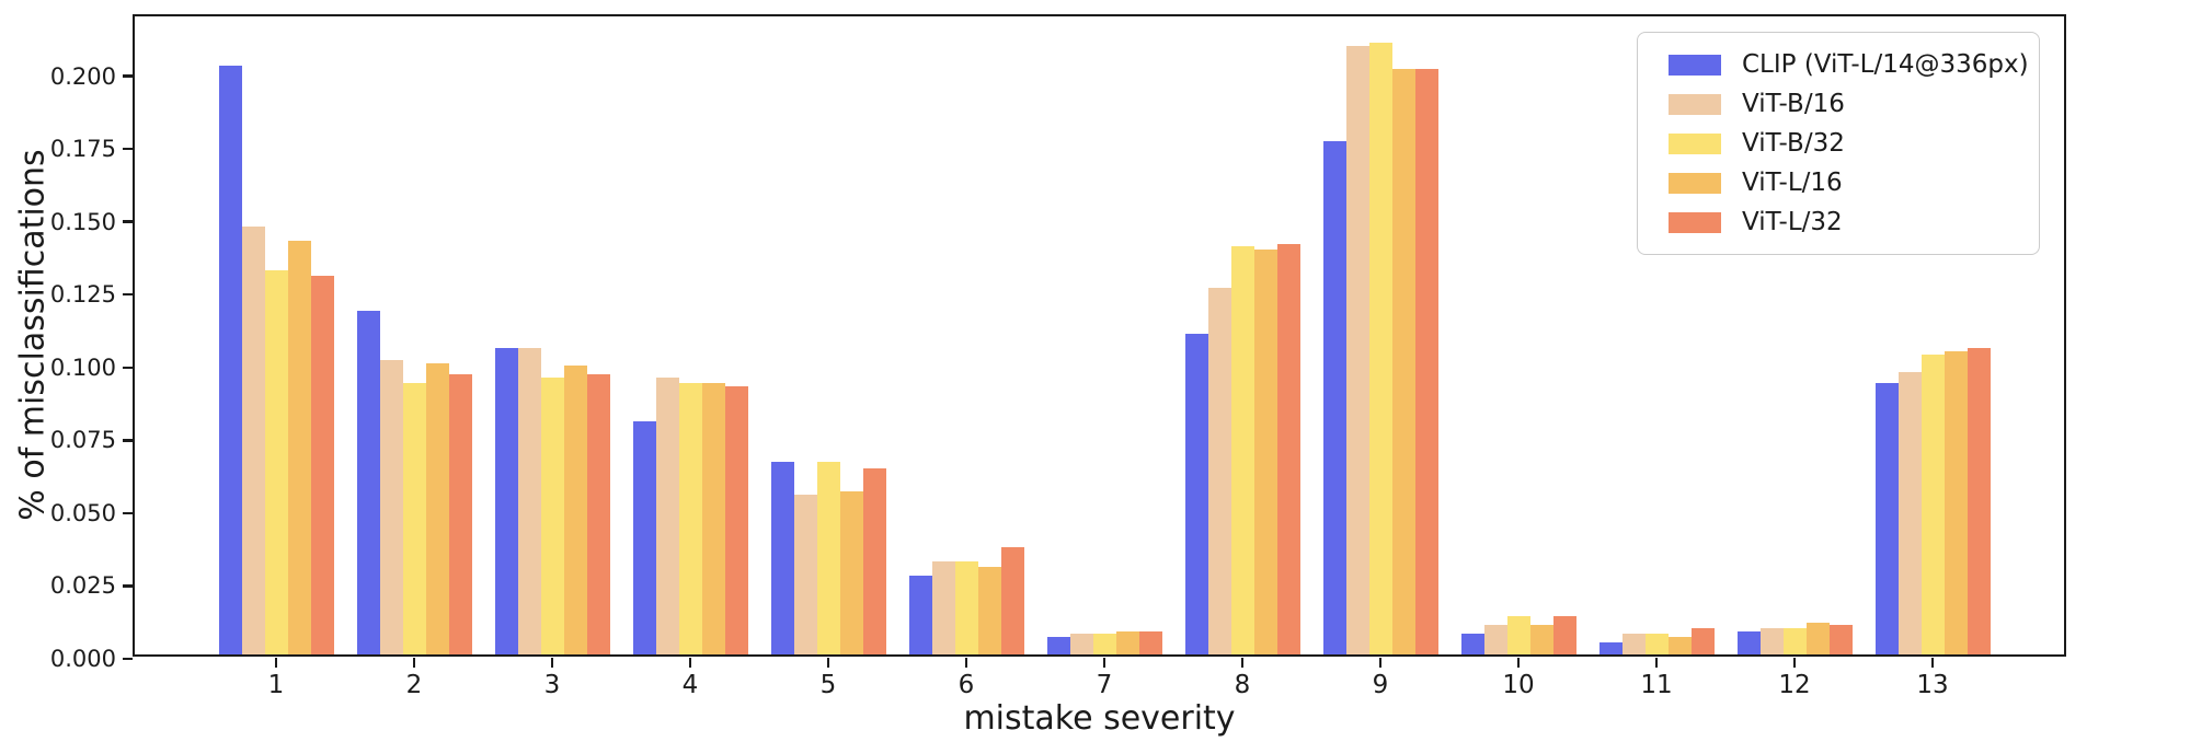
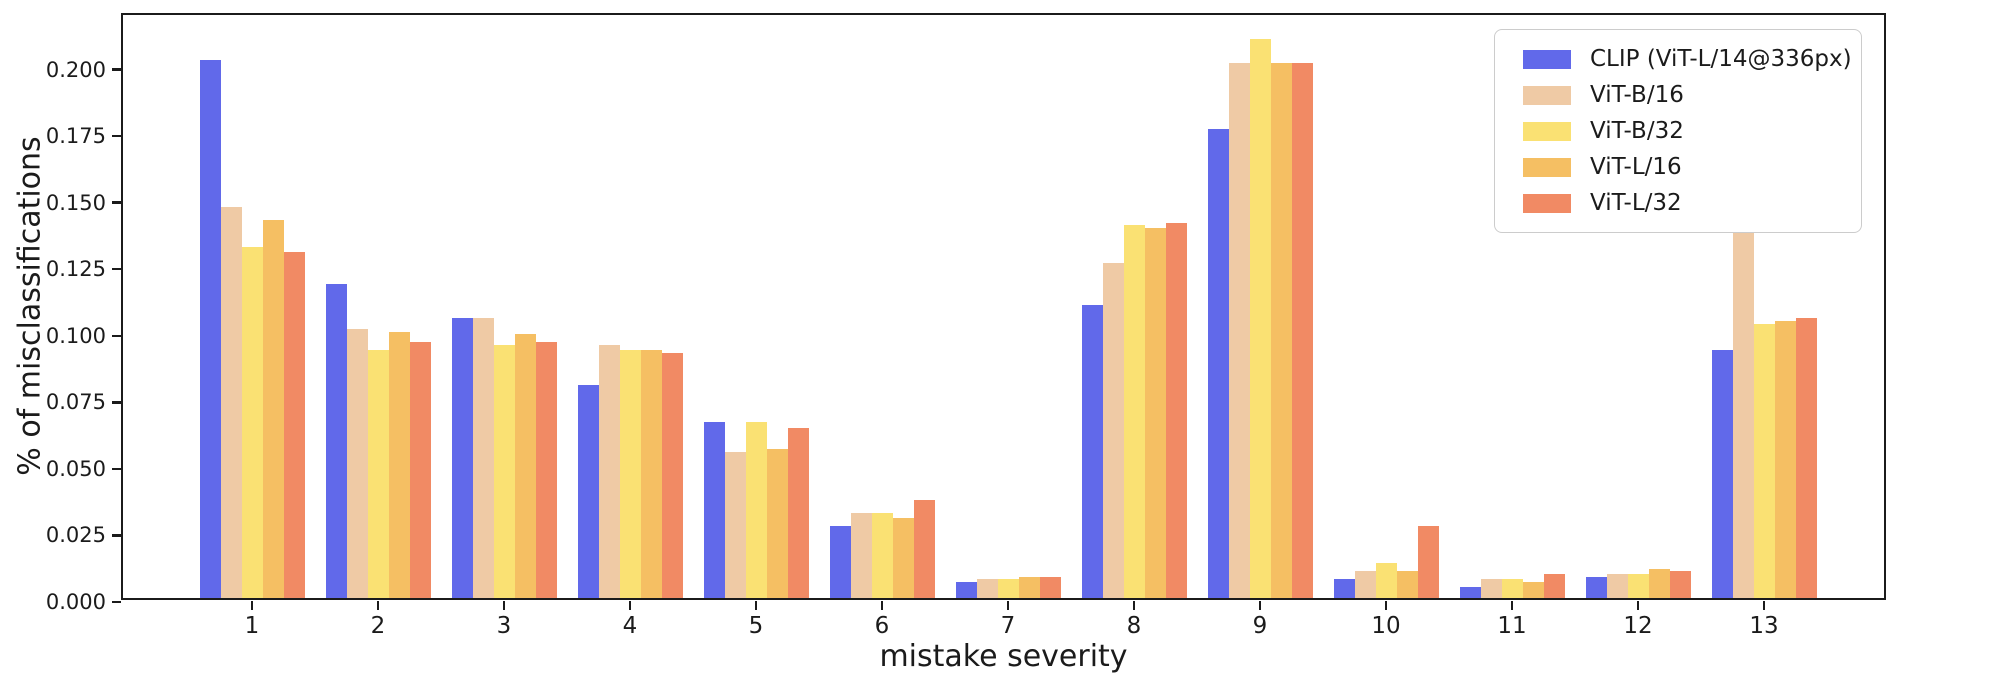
ViT-B/16/9: 0.209 -> 0.201
ViT-L/32/10: 0.013 -> 0.027
ViT-B/16/13: 0.097 -> 0.137
